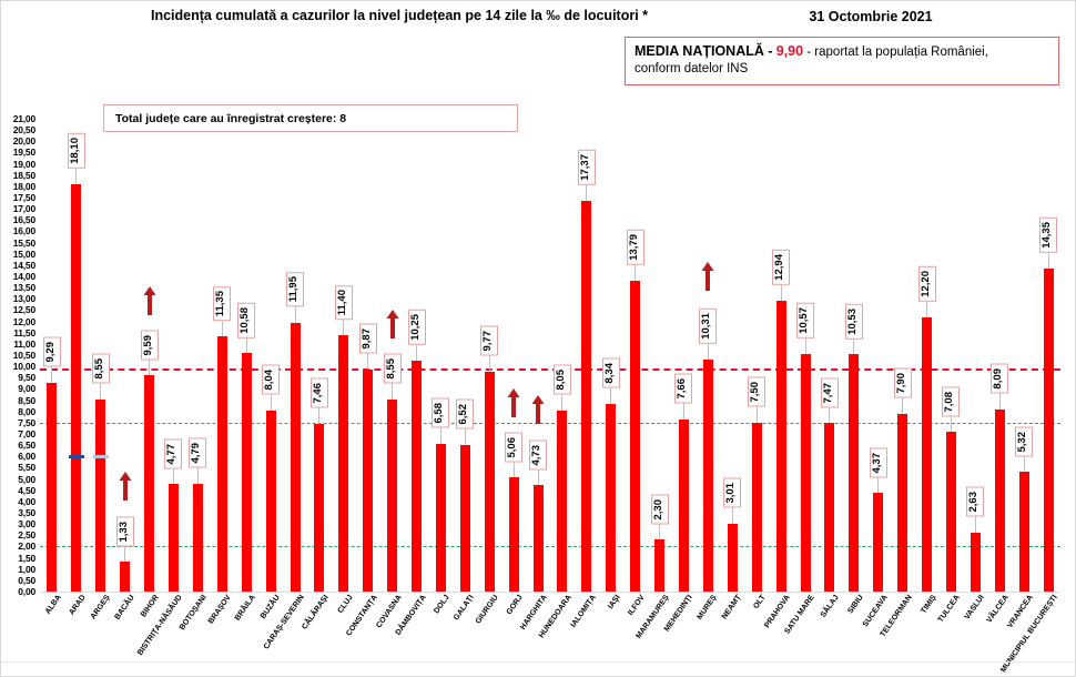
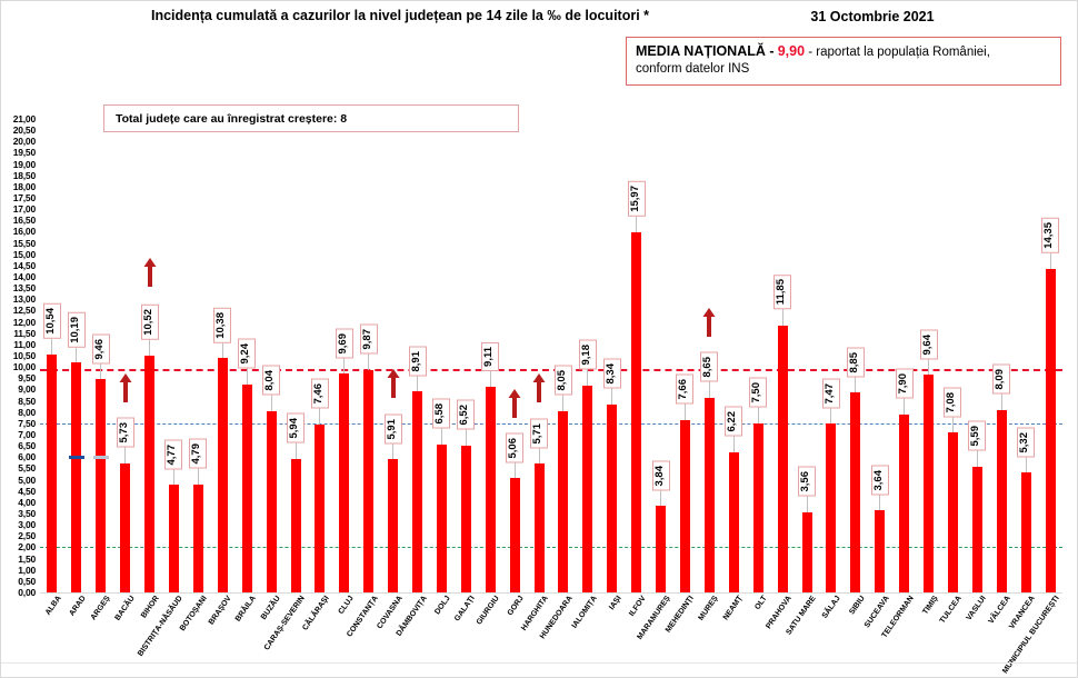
ALBA: 9,29 -> 10,54
ARAD: 18,10 -> 10,19
ARGEȘ: 8,55 -> 9,46
BACĂU: 1,33 -> 5,73
BIHOR: 9,59 -> 10,52
BRAȘOV: 11,35 -> 10,38
BRĂILA: 10,58 -> 9,24
CARAȘ-SEVERIN: 11,95 -> 5,94
CLUJ: 11,40 -> 9,69
COVASNA: 8,55 -> 5,91
DÂMBOVIȚA: 10,25 -> 8,91
GIURGIU: 9,77 -> 9,11
HARGHITA: 4,73 -> 5,71
IALOMIȚA: 17,37 -> 9,18
ILFOV: 13,79 -> 15,97
MARAMUREȘ: 2,30 -> 3,84
MUREȘ: 10,31 -> 8,65
NEAMȚ: 3,01 -> 6,22
PRAHOVA: 12,94 -> 11,85
SATU MARE: 10,57 -> 3,56
SIBIU: 10,53 -> 8,85
SUCEAVA: 4,37 -> 3,64
TIMIȘ: 12,20 -> 9,64
VASLUI: 2,63 -> 5,59
